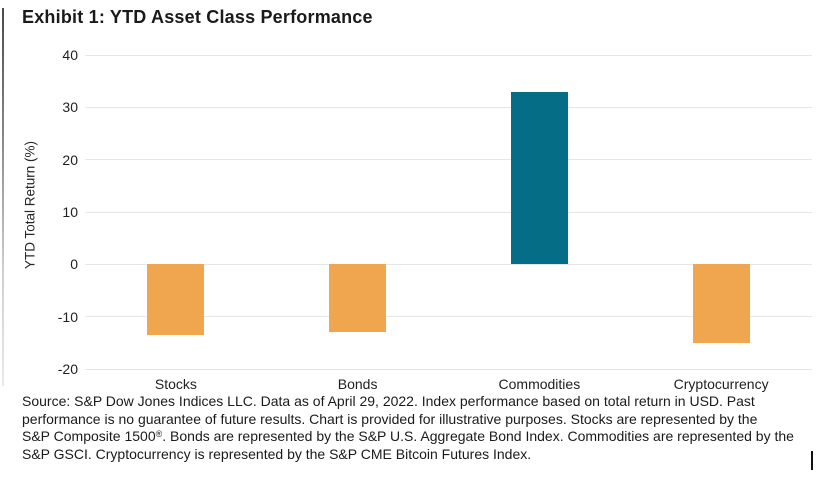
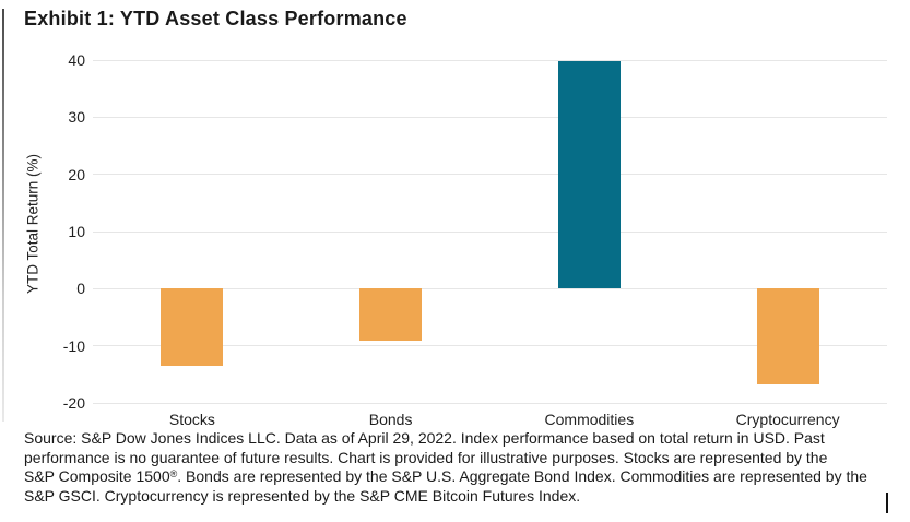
Bonds: -13 -> -9
Commodities: 33 -> 40
Cryptocurrency: -15 -> -17
